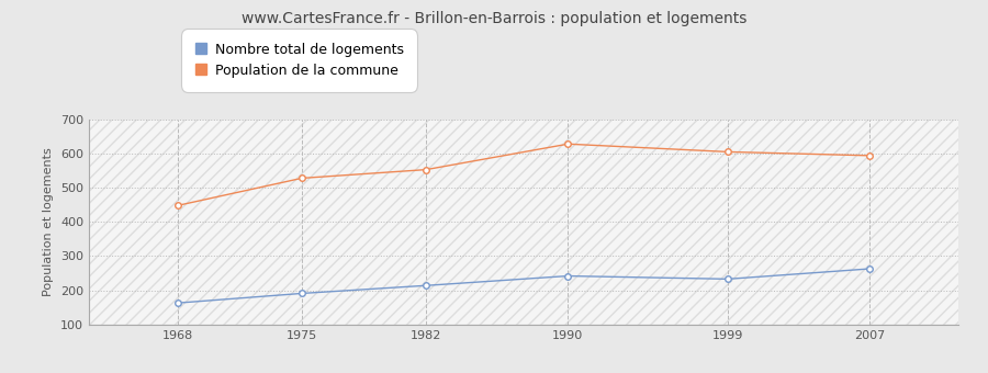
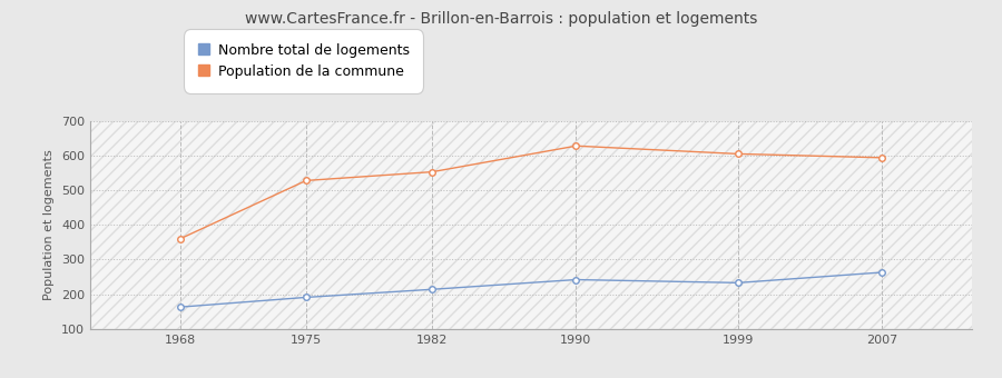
Population de la commune/1968: 448 -> 360
